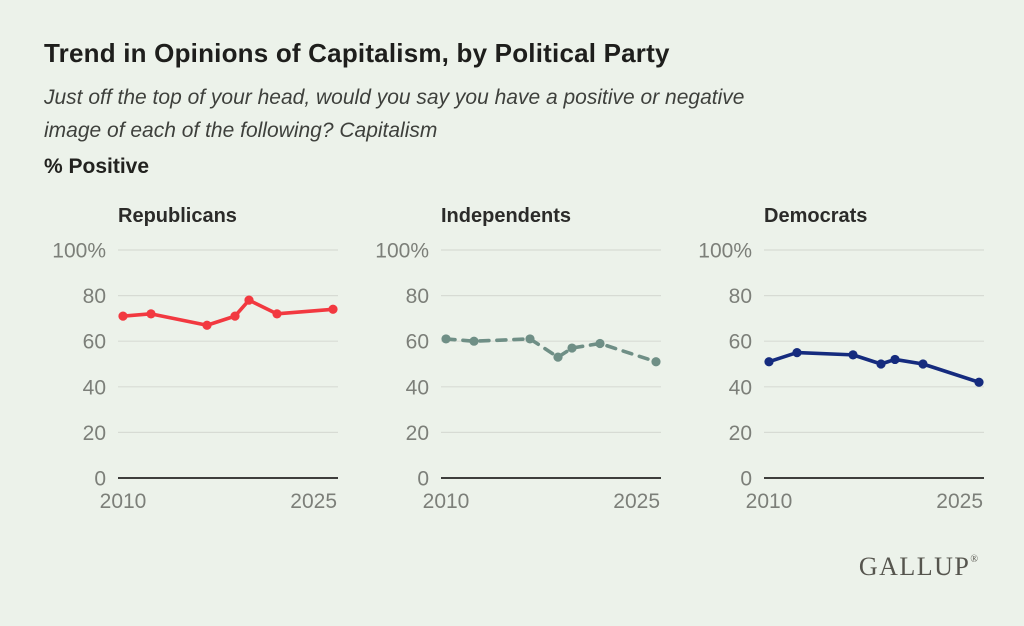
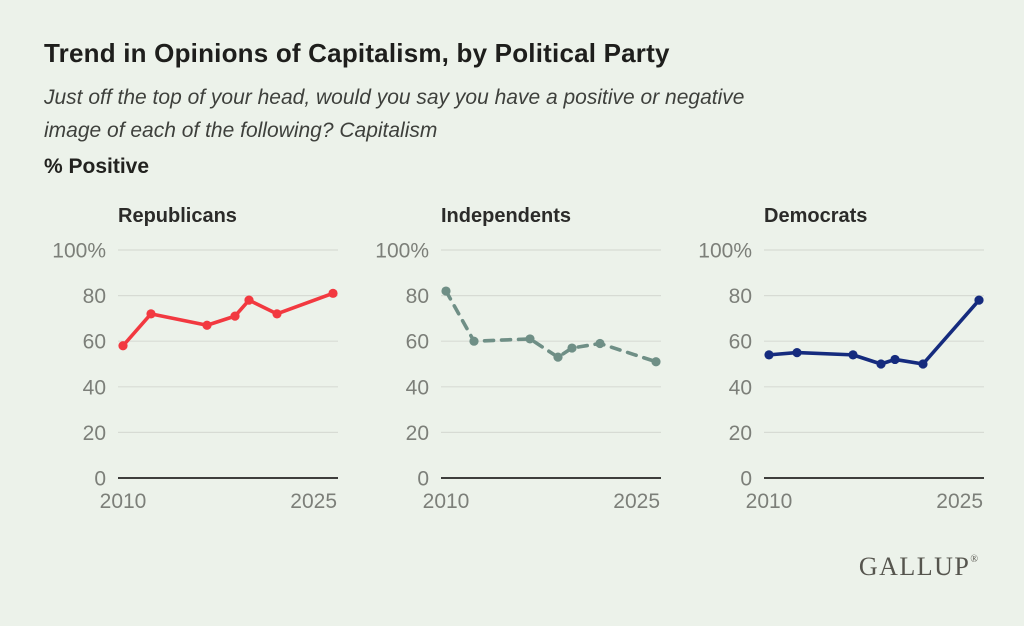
Republicans/2010: 71% -> 58%
Independents/2010: 61% -> 82%
Democrats/2010: 51% -> 54%
Republicans/2025: 74% -> 81%
Democrats/2025: 42% -> 78%
